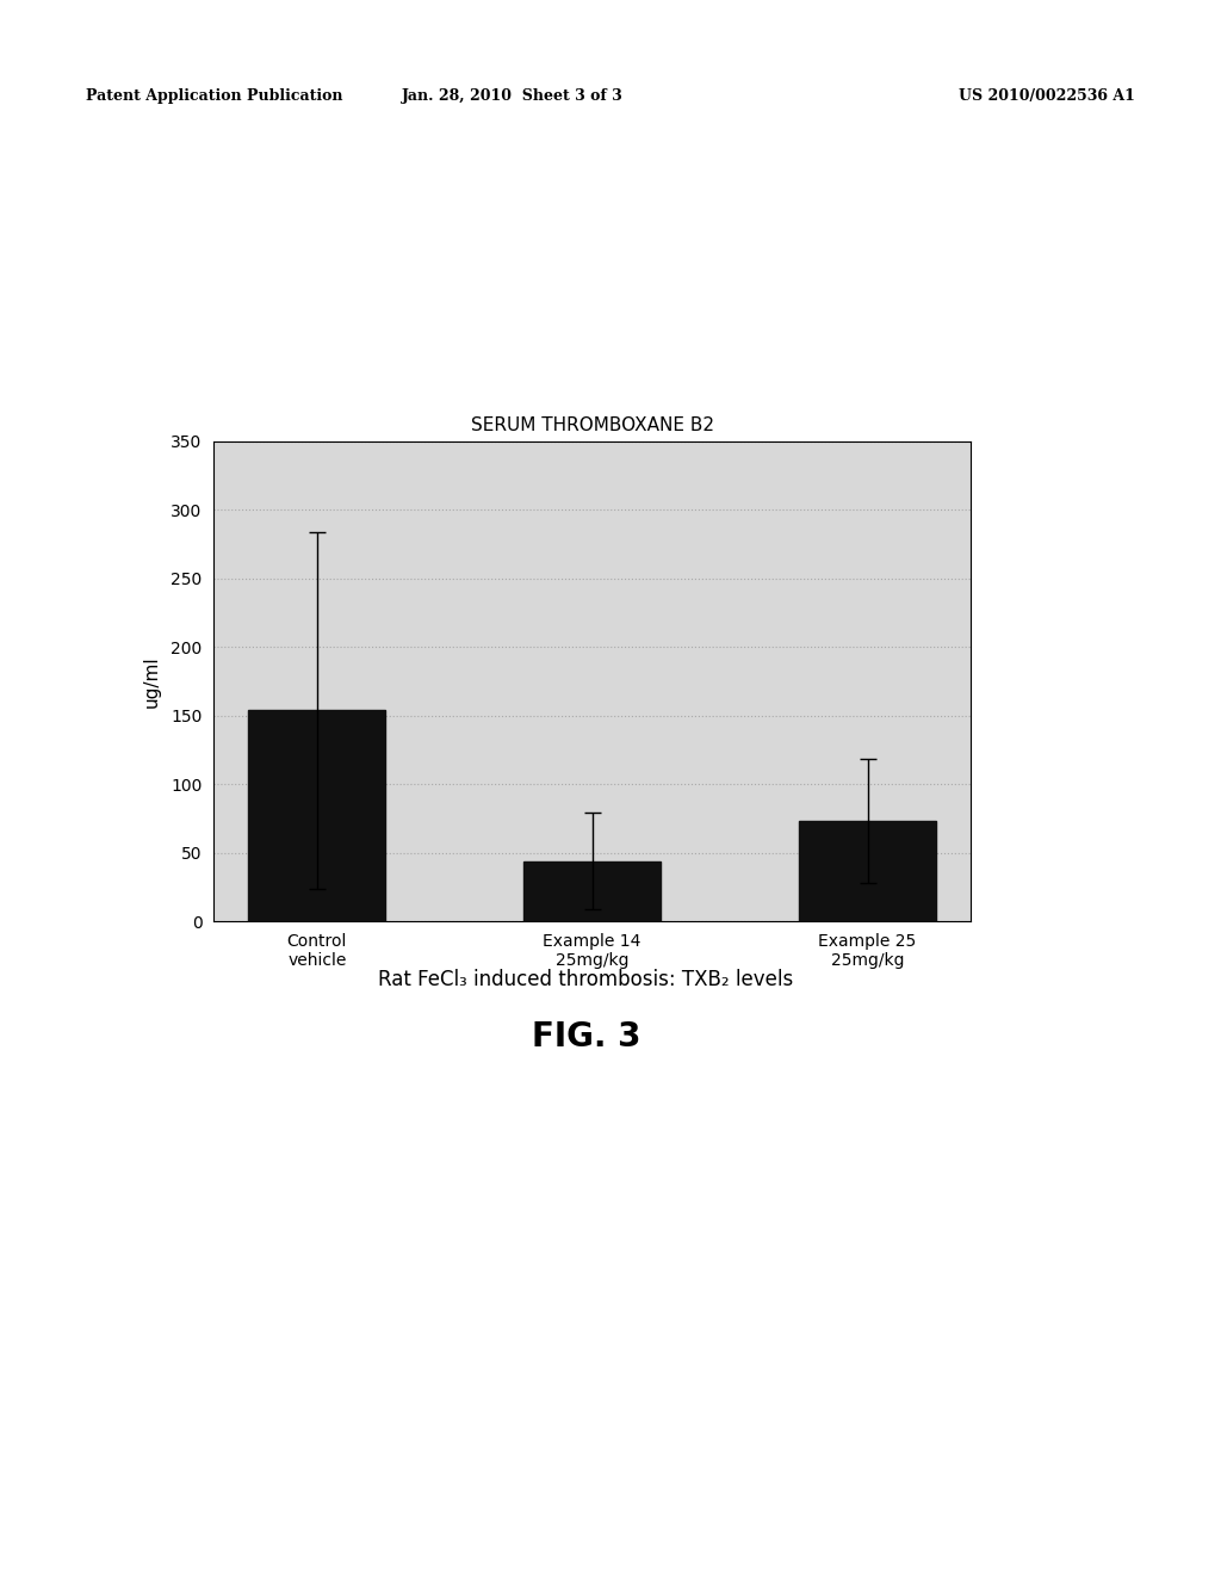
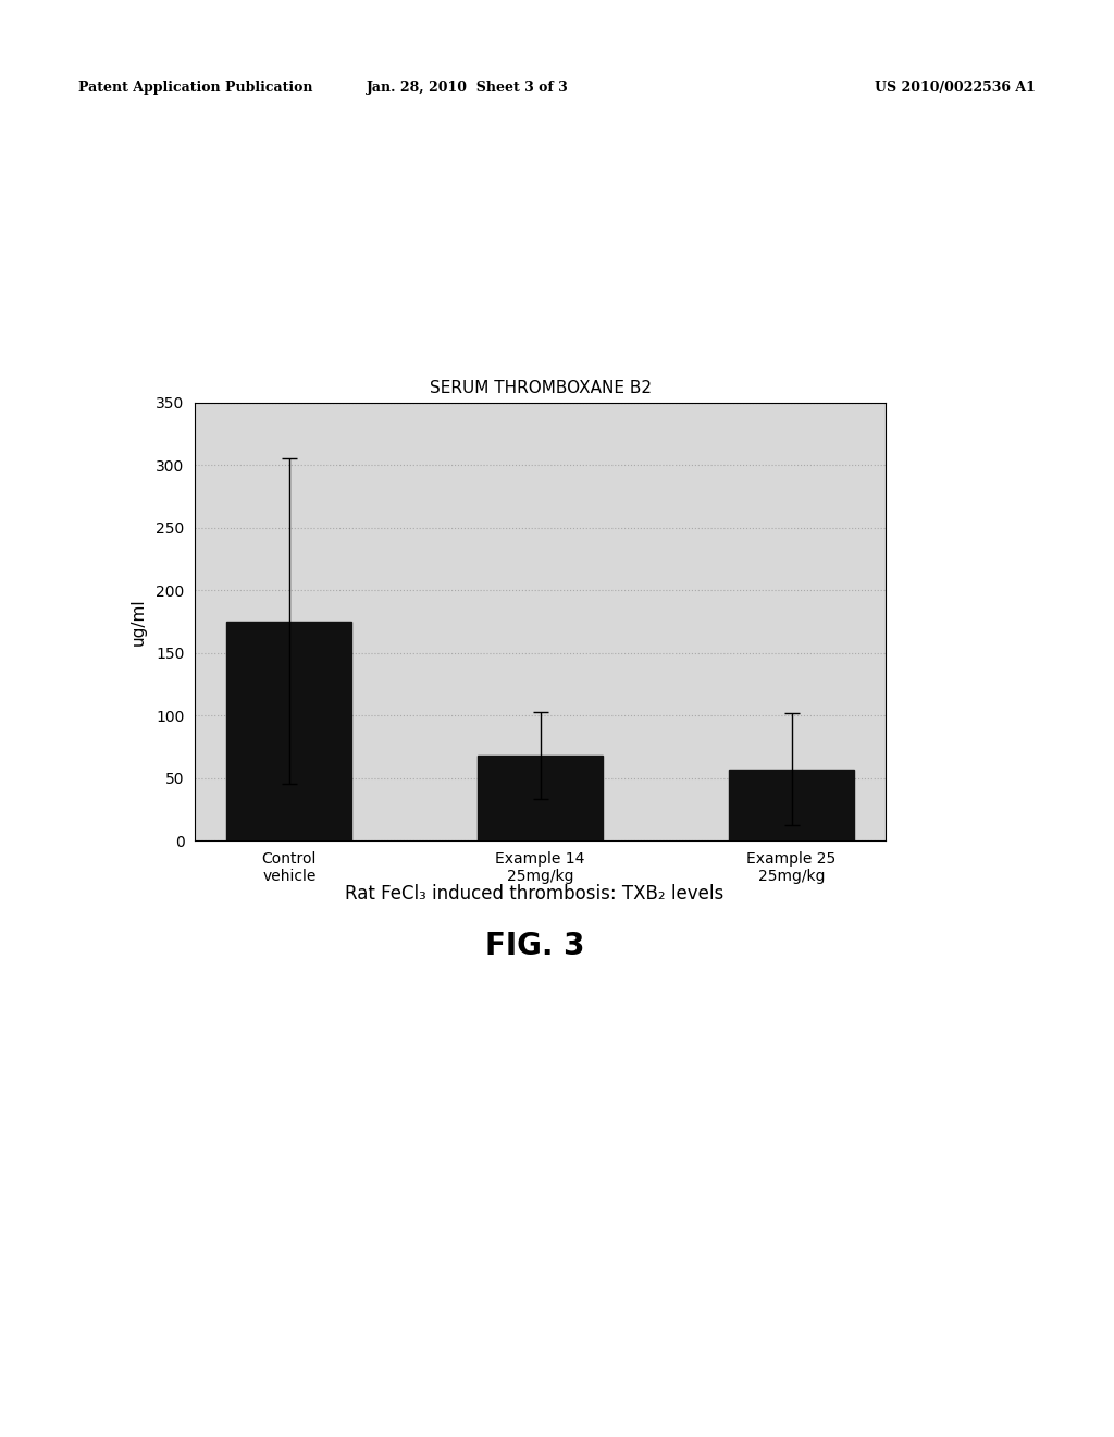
Control vehicle: 154 -> 175
Example 14 25mg/kg: 44 -> 68
Example 25 25mg/kg: 73 -> 57
